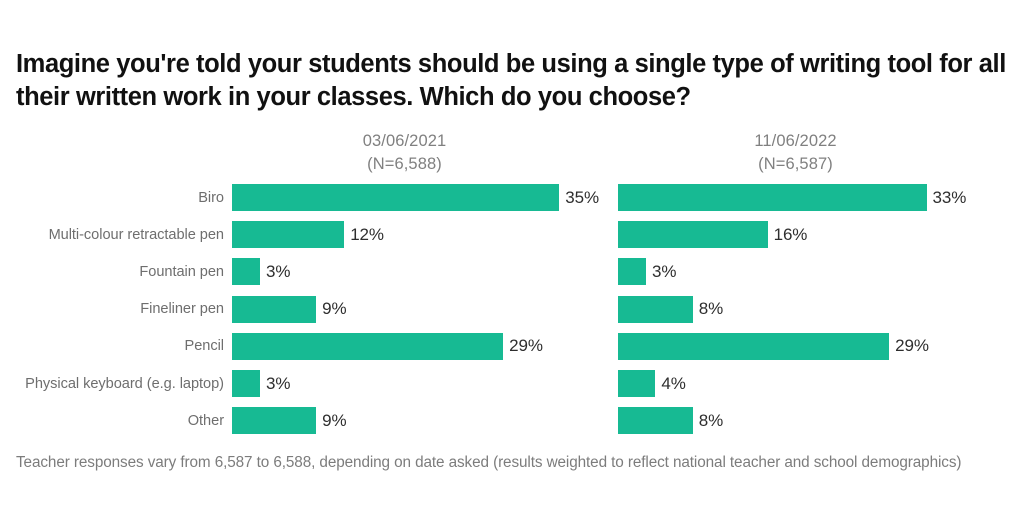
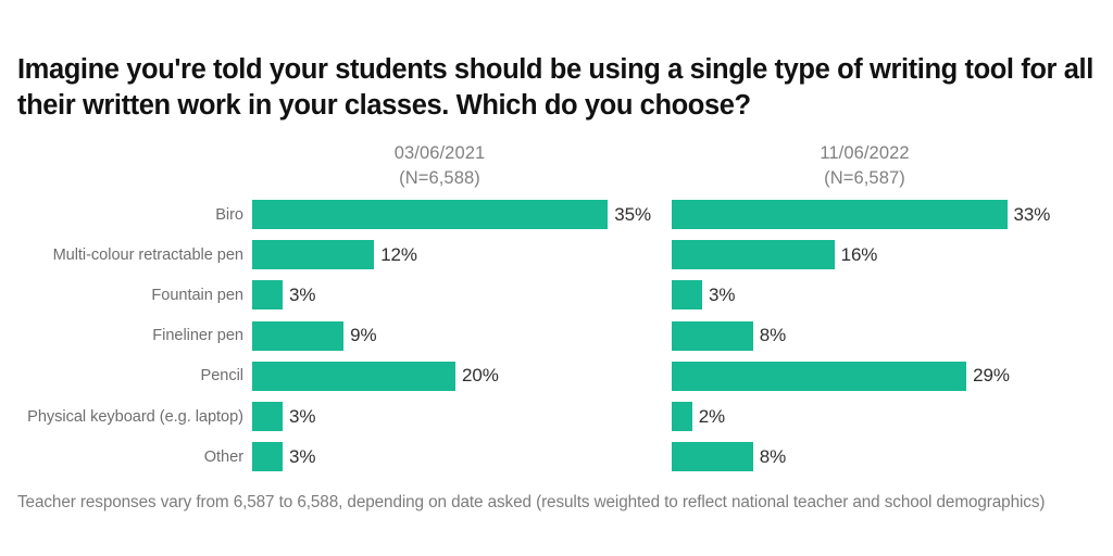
03/06/2021/Pencil: 29% -> 20%
11/06/2022/Physical keyboard (e.g. laptop): 4% -> 2%
03/06/2021/Other: 9% -> 3%
